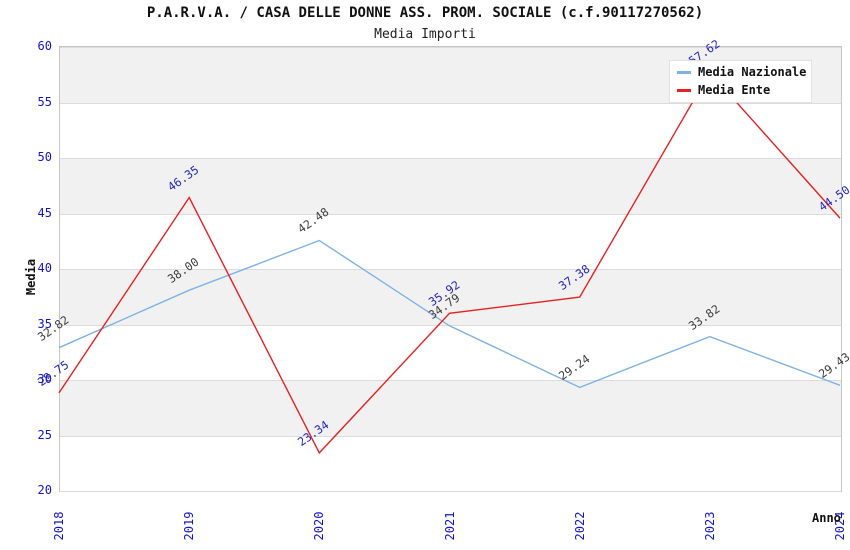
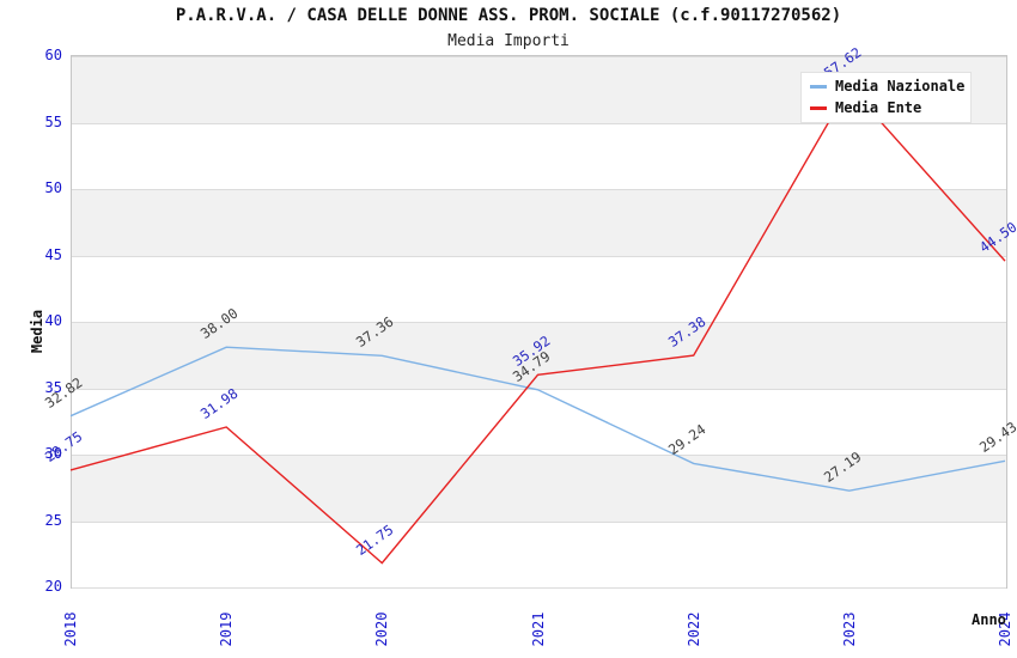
Media Ente/2019: 46.35 -> 31.98
Media Nazionale/2020: 42.48 -> 37.36
Media Ente/2020: 23.34 -> 21.75
Media Nazionale/2023: 33.82 -> 27.19
